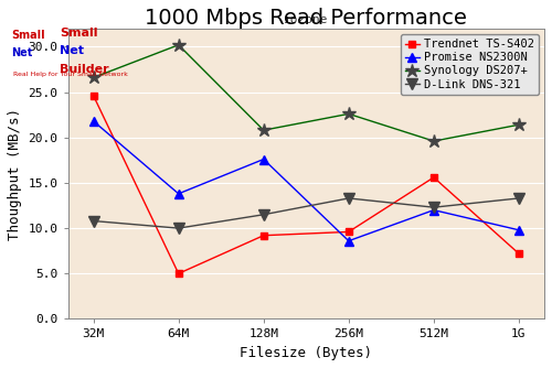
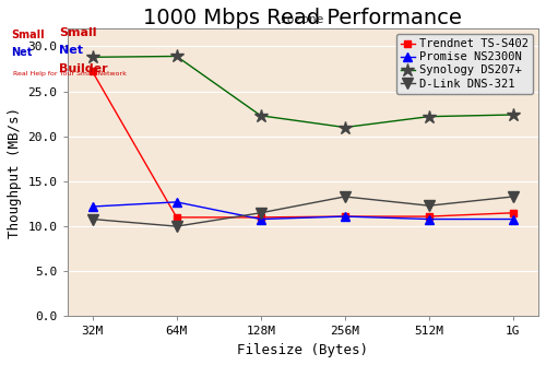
Trendnet TS-S402/32M: 24.6 -> 27.2
Promise NS2300N/32M: 21.8 -> 12.2
Synology DS207+/32M: 26.6 -> 28.8
Trendnet TS-S402/64M: 5.0 -> 11.0
Promise NS2300N/64M: 13.8 -> 12.7
Synology DS207+/64M: 30.2 -> 28.9
Trendnet TS-S402/128M: 9.2 -> 11.0
Promise NS2300N/128M: 17.6 -> 10.8
Synology DS207+/128M: 20.8 -> 22.3
Trendnet TS-S402/256M: 9.6 -> 11.1
Promise NS2300N/256M: 8.6 -> 11.1
Synology DS207+/256M: 22.6 -> 21.0
Trendnet TS-S402/512M: 15.6 -> 11.1
Promise NS2300N/512M: 12.0 -> 10.8
Synology DS207+/512M: 19.6 -> 22.2
Trendnet TS-S402/1G: 7.2 -> 11.5
Promise NS2300N/1G: 9.8 -> 10.8
Synology DS207+/1G: 21.4 -> 22.4
